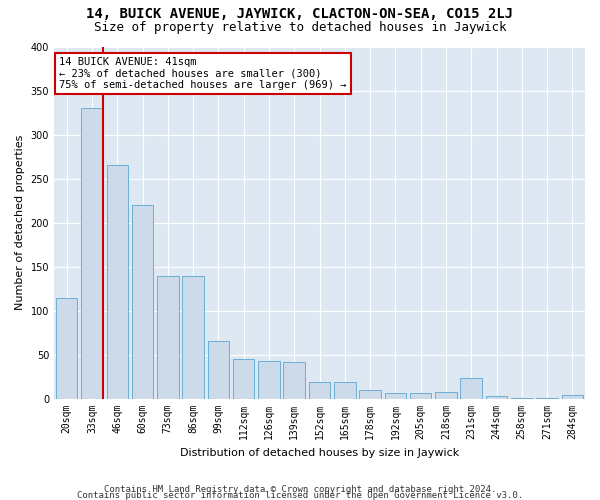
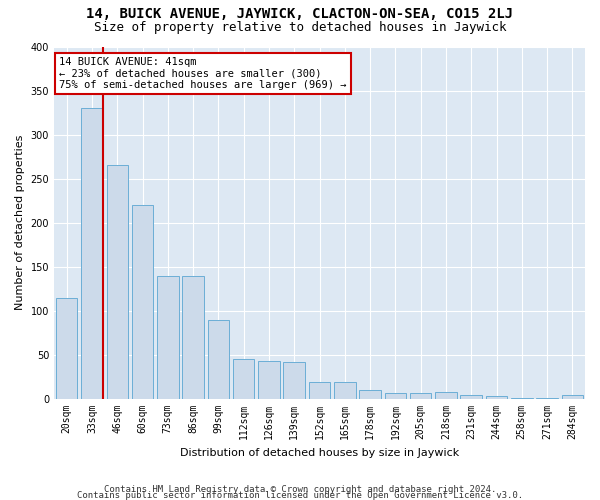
99sqm: 66 -> 90
231sqm: 24 -> 5
